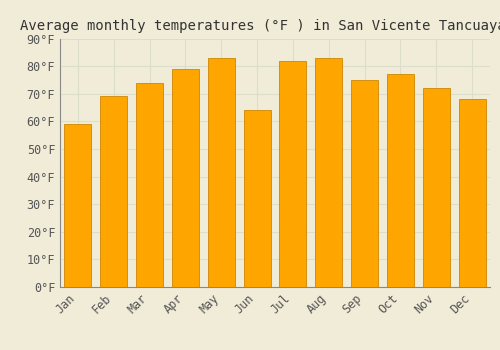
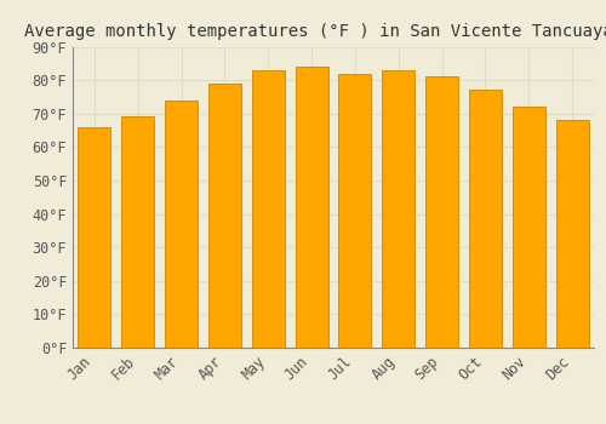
Jan: 59°F -> 66°F
Jun: 64°F -> 84°F
Sep: 75°F -> 81°F
